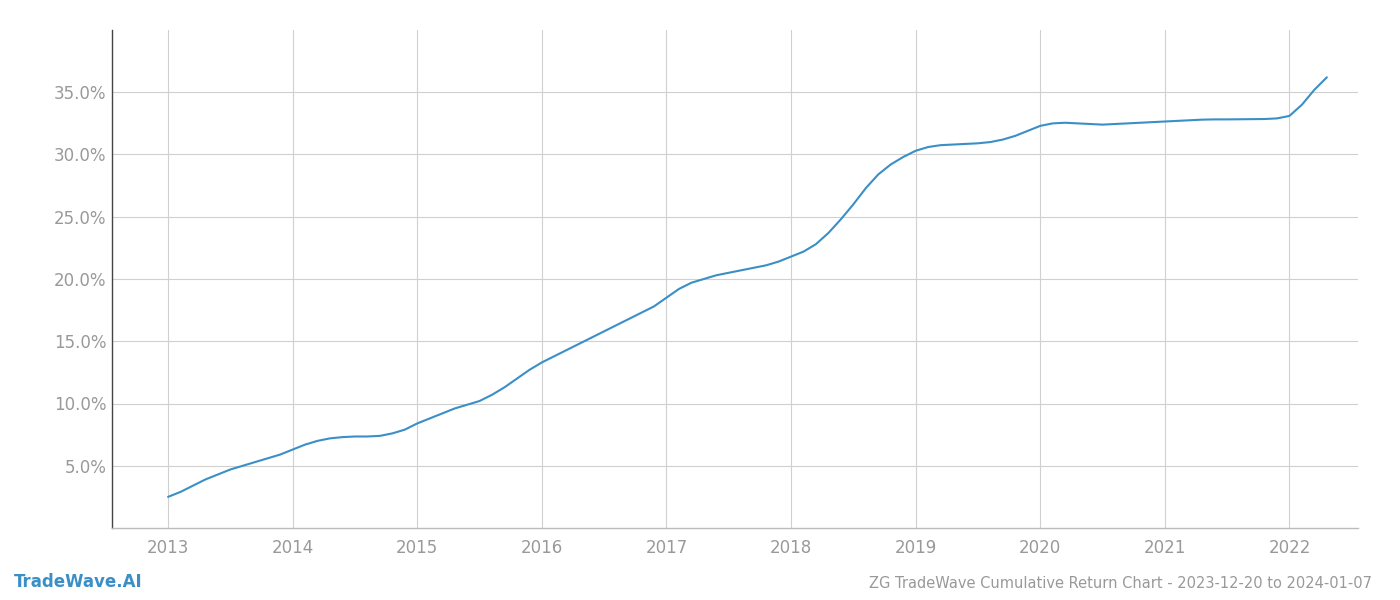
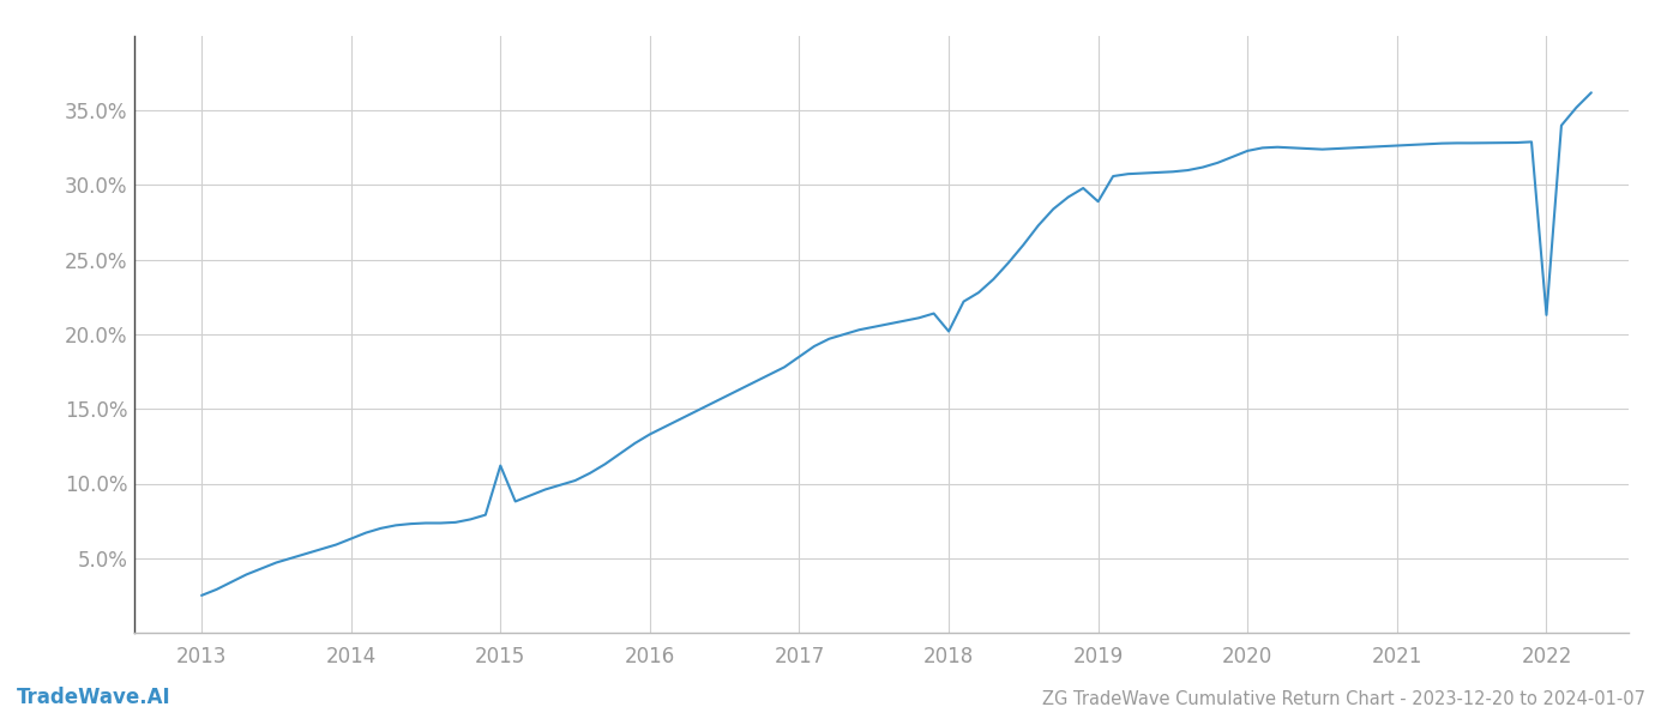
2015: 8.4% -> 11.2%
2018: 21.8% -> 20.2%
2019: 30.3% -> 28.9%
2022: 33.1% -> 21.3%
